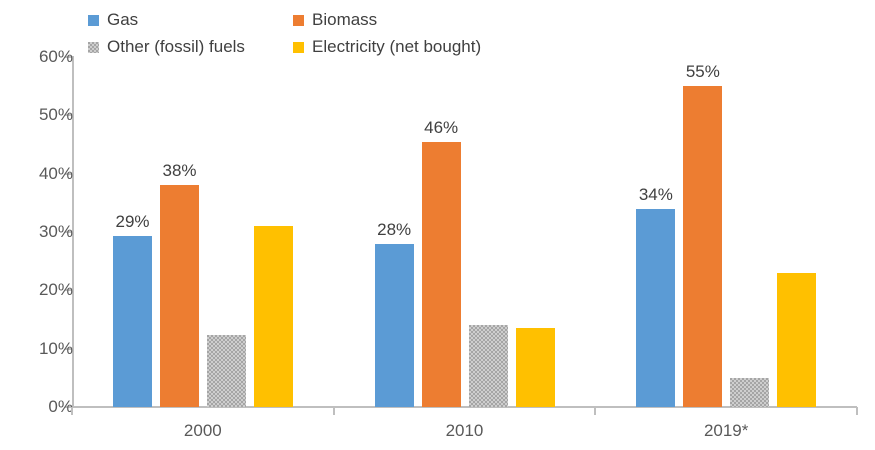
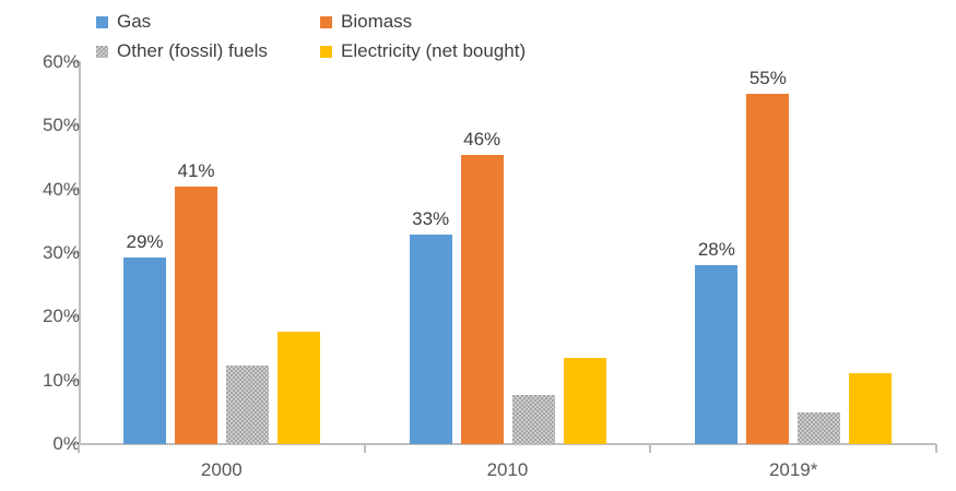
Biomass/2000: 38% -> 41%
Electricity (net bought)/2000: 31% -> 18%
Gas/2010: 28% -> 33%
Other (fossil) fuels/2010: 14% -> 8%
Gas/2019*: 34% -> 28%
Electricity (net bought)/2019*: 23% -> 11%
